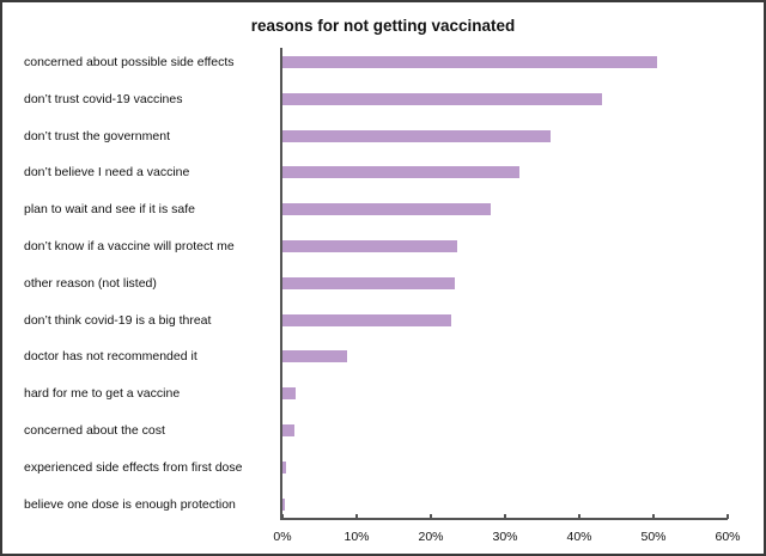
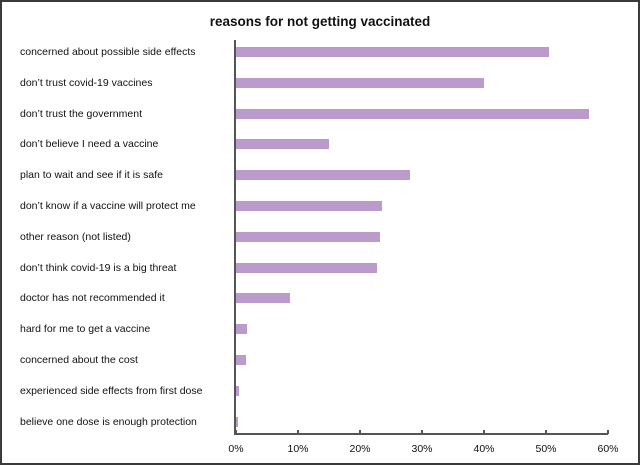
don’t trust covid-19 vaccines: 43% -> 40%
don’t trust the government: 36% -> 57%
don’t believe I need a vaccine: 32% -> 15%
